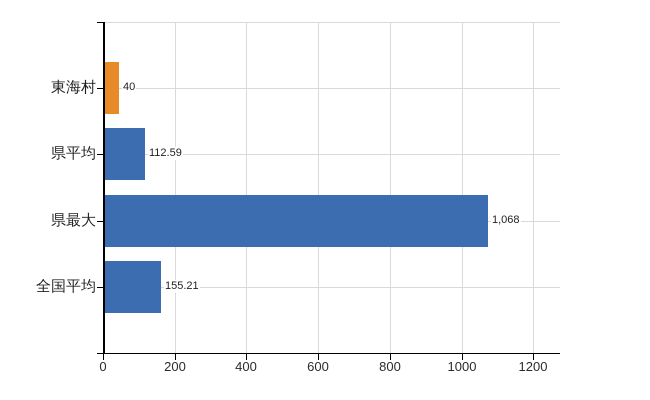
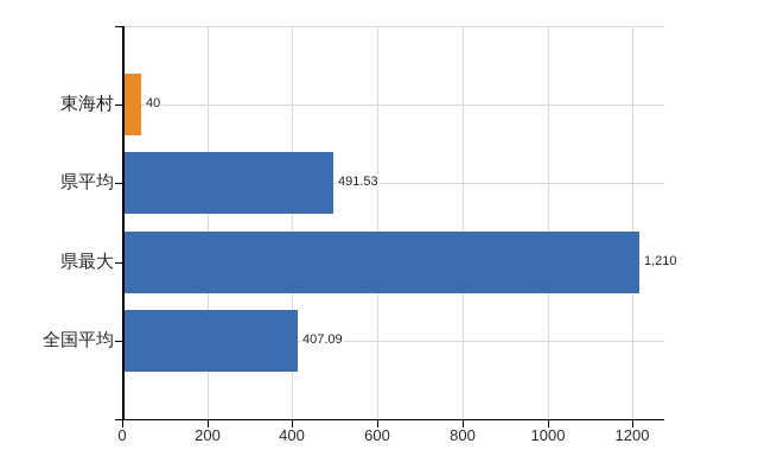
県平均: 112.59 -> 491.53
県最大: 1,068 -> 1,210
全国平均: 155.21 -> 407.09
